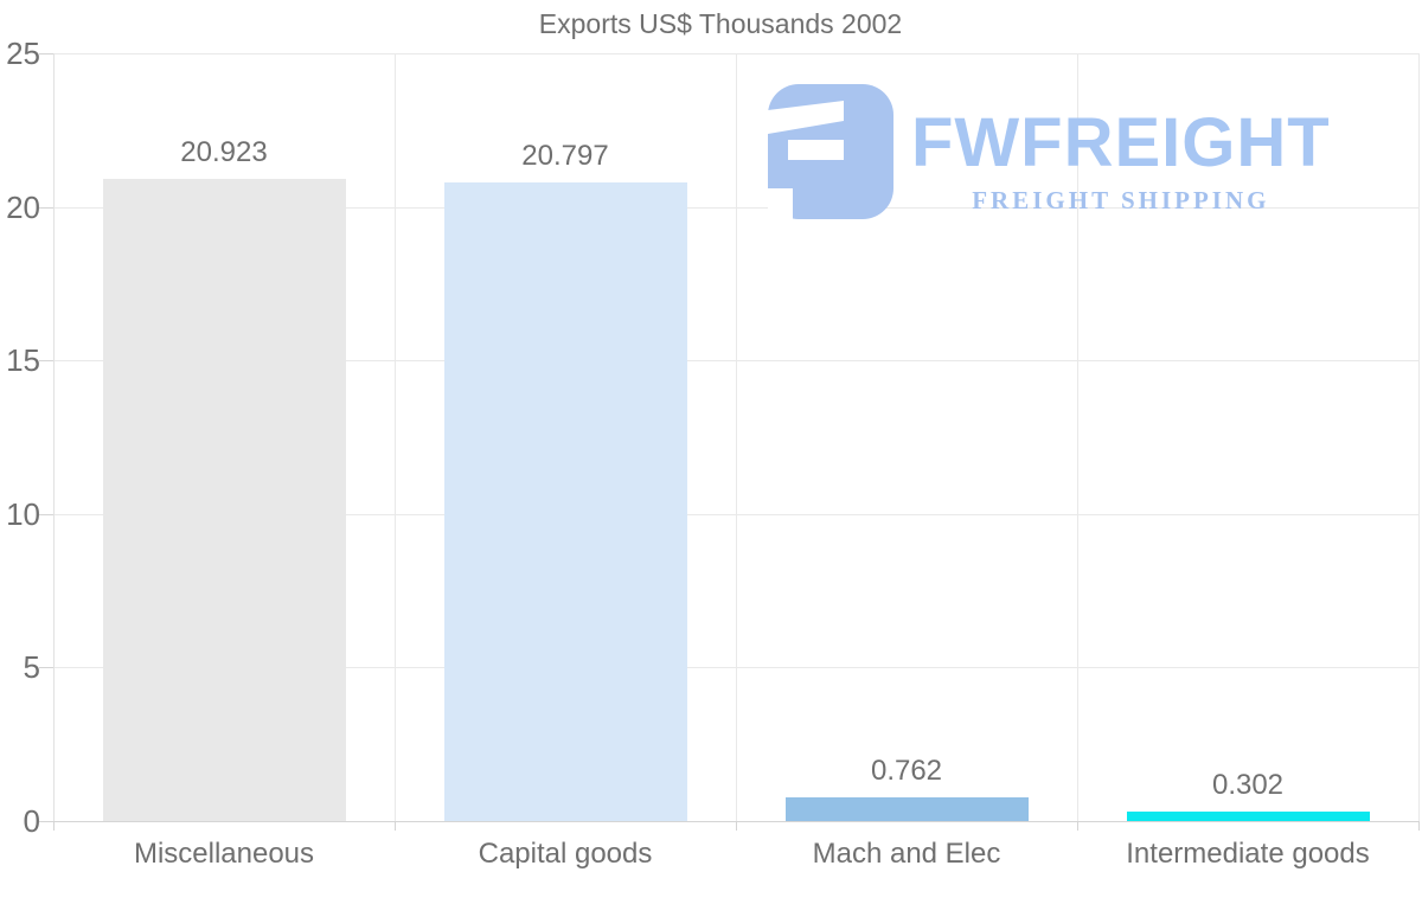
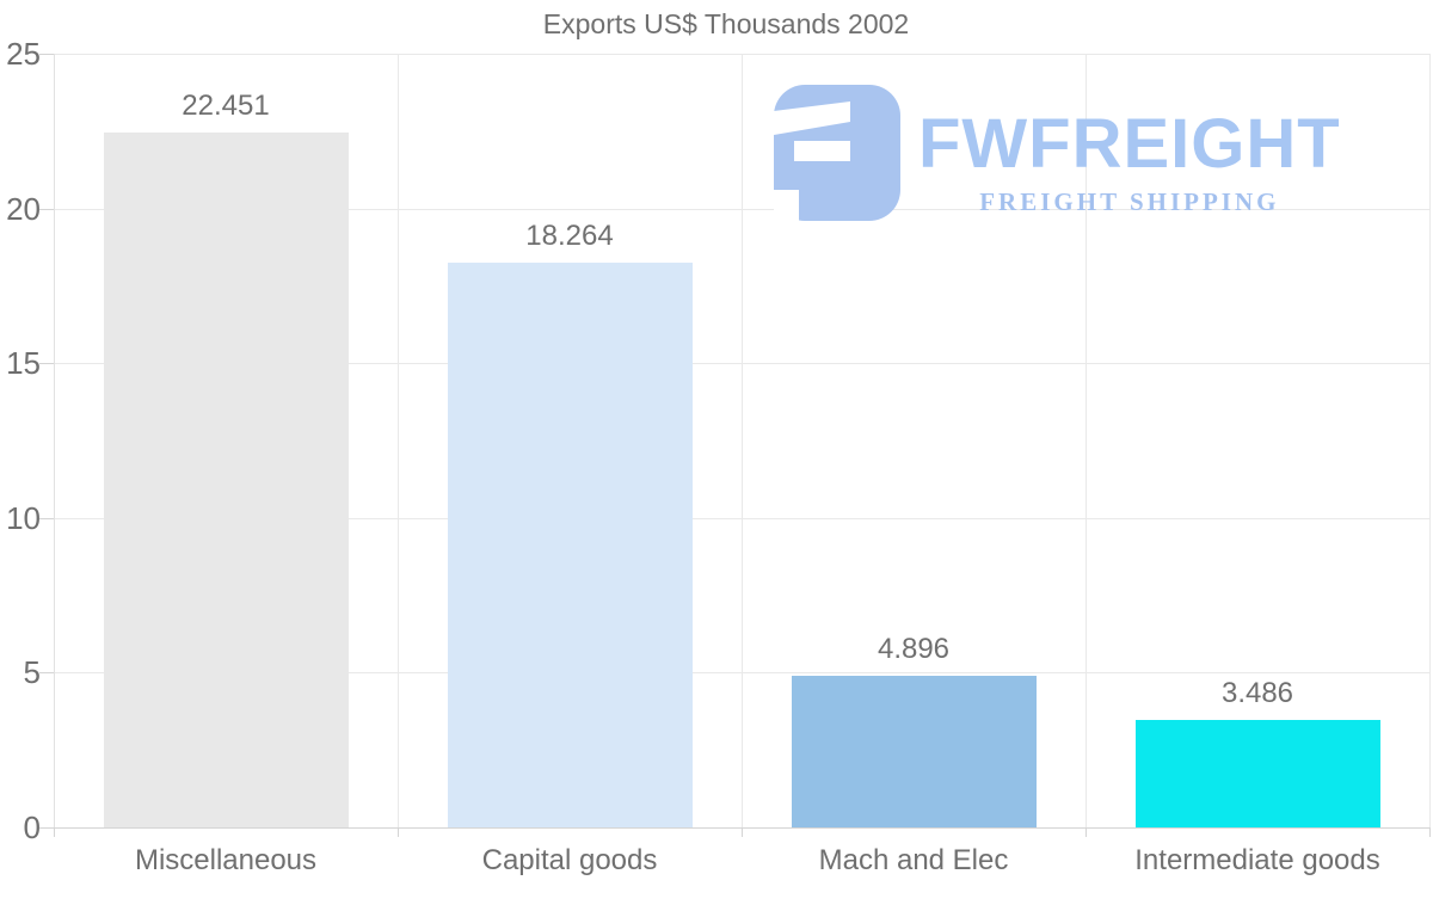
Miscellaneous: 20.923 -> 22.451
Capital goods: 20.797 -> 18.264
Mach and Elec: 0.762 -> 4.896
Intermediate goods: 0.302 -> 3.486
